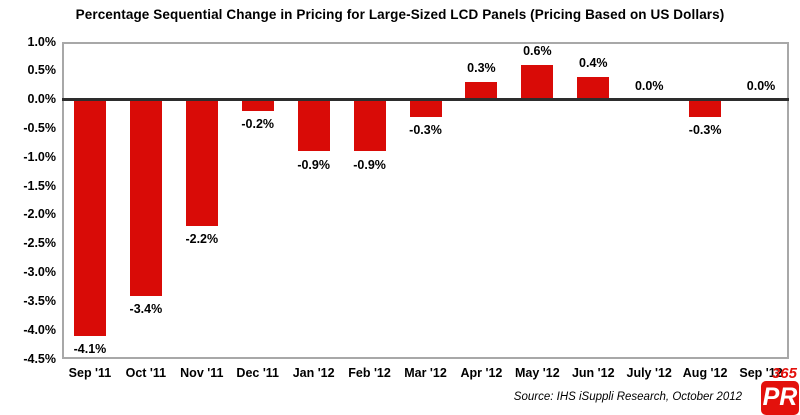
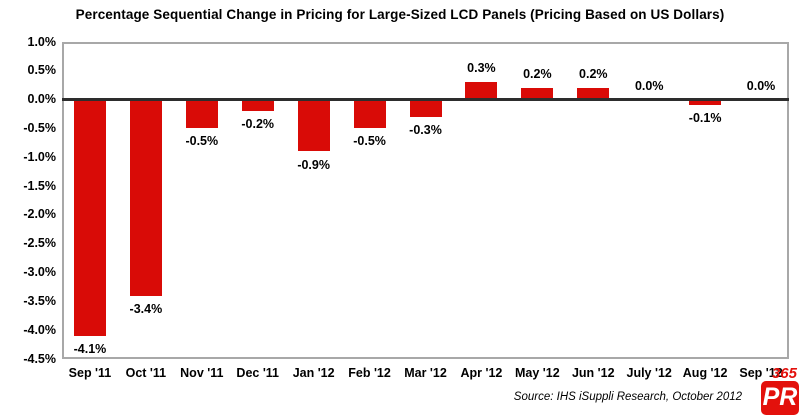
Nov '11: -2.2% -> -0.5%
Feb '12: -0.9% -> -0.5%
May '12: 0.6% -> 0.2%
Jun '12: 0.4% -> 0.2%
Aug '12: -0.3% -> -0.1%
